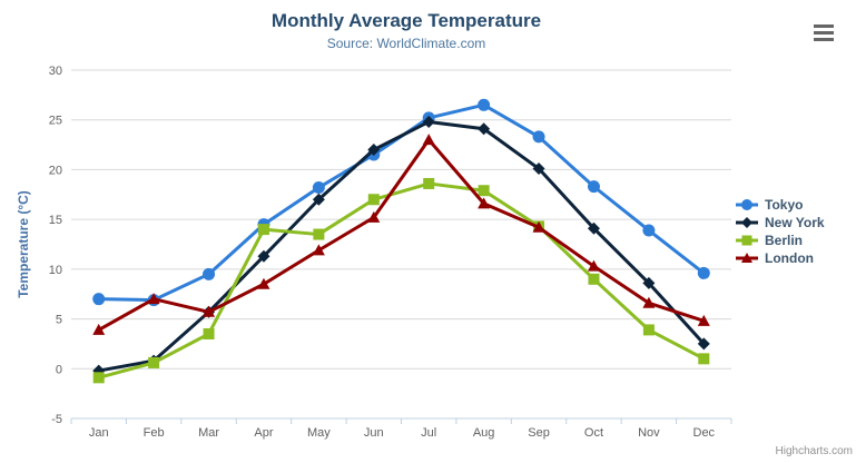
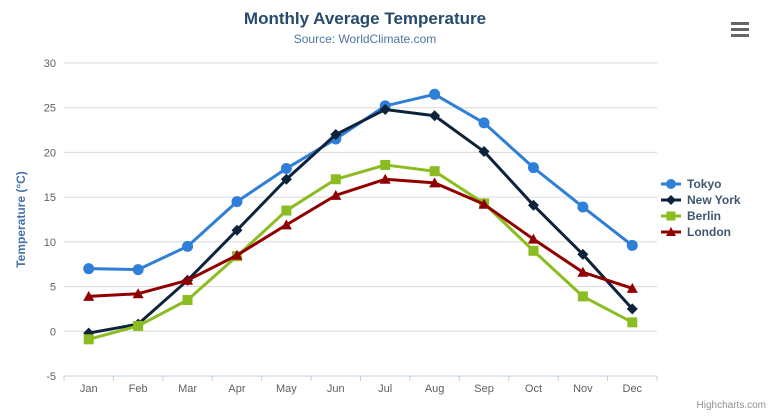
London/Feb: 7 -> 4
Berlin/Apr: 14 -> 8
London/Jul: 23 -> 17
